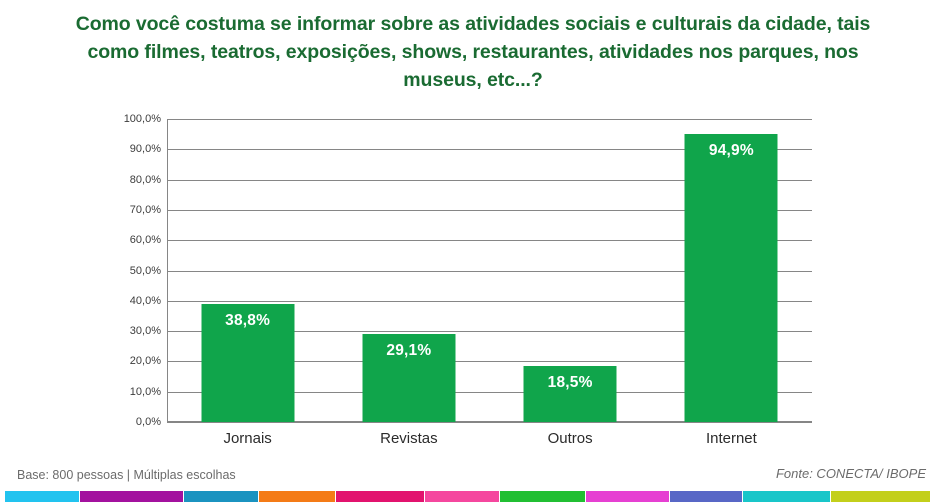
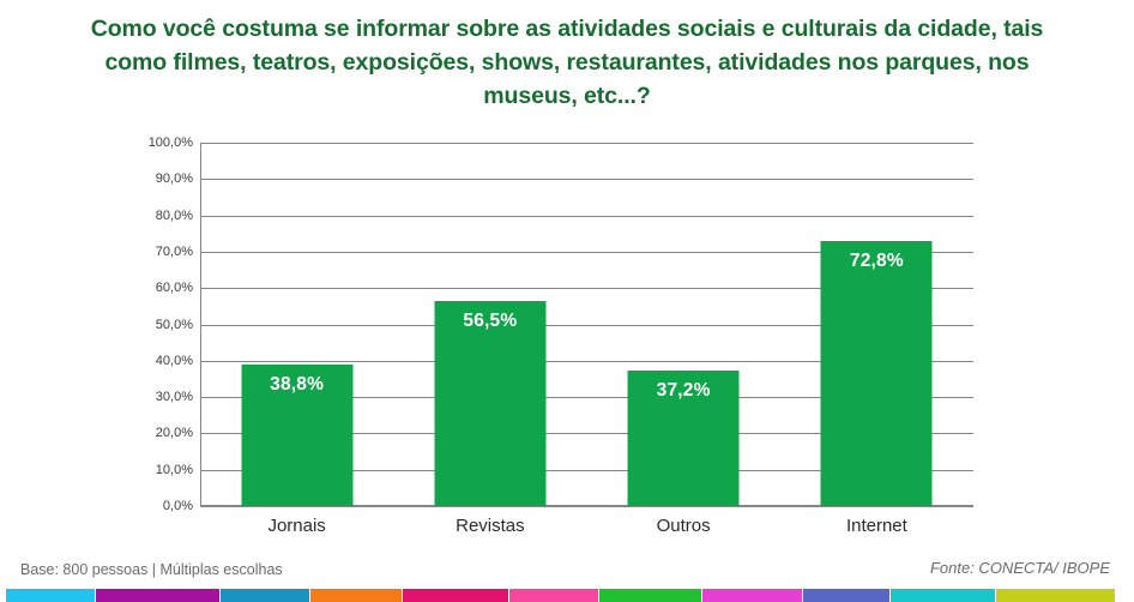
Revistas: 29,1% -> 56,5%
Outros: 18,5% -> 37,2%
Internet: 94,9% -> 72,8%
